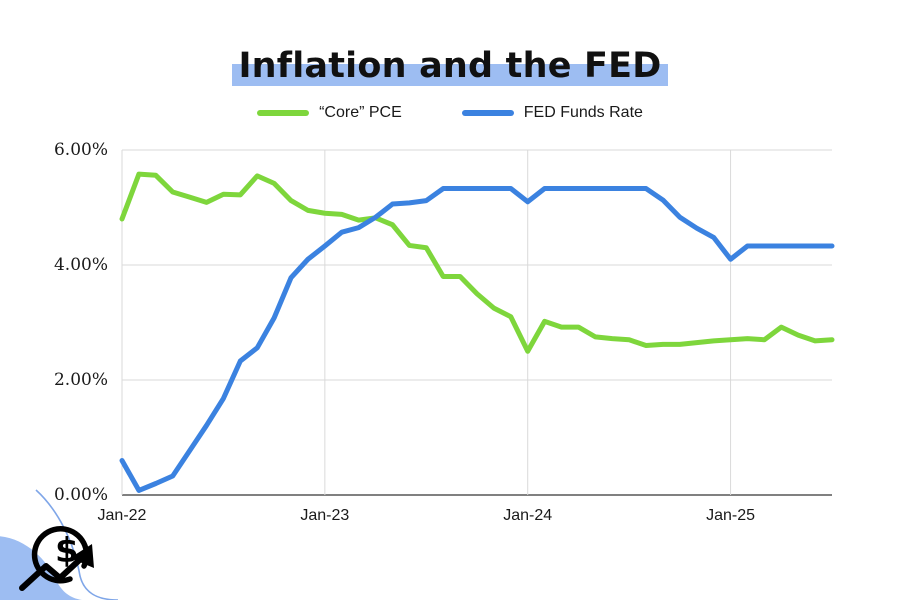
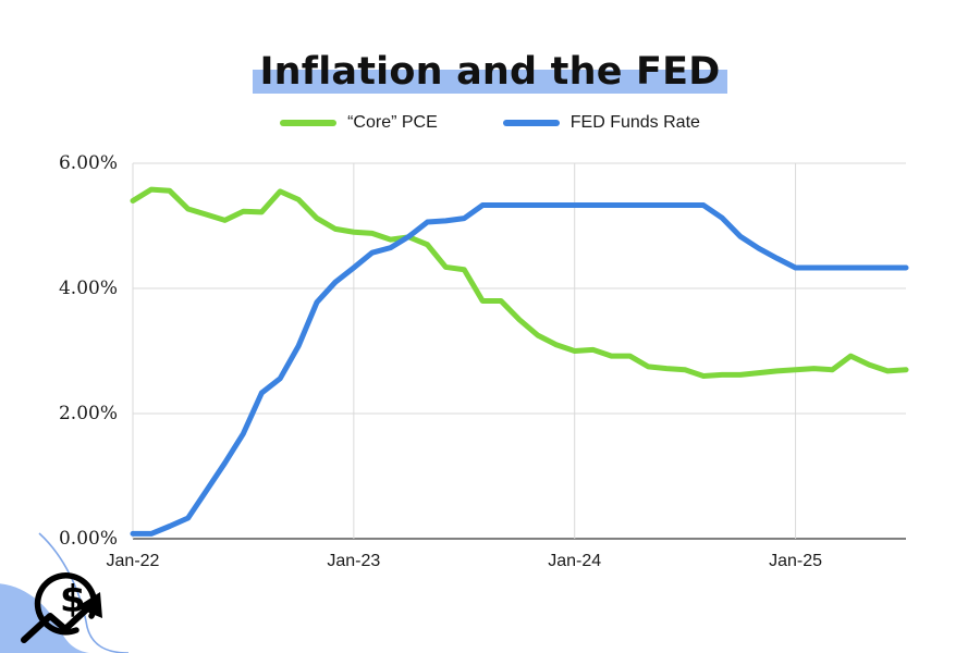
“Core” PCE/Jan-22: 4.8% -> 5.4%
FED Funds Rate/Jan-22: 0.6% -> 0.1%
“Core” PCE/Jan-24: 2.5% -> 3.0%
FED Funds Rate/Jan-24: 5.1% -> 5.3%
FED Funds Rate/Jan-25: 4.1% -> 4.3%
